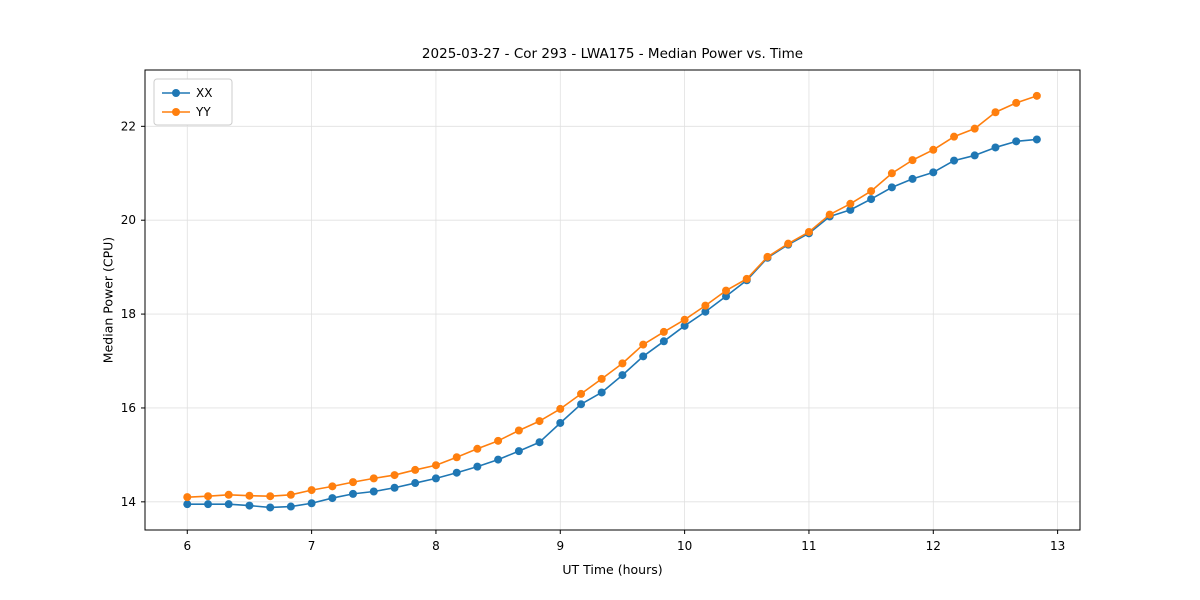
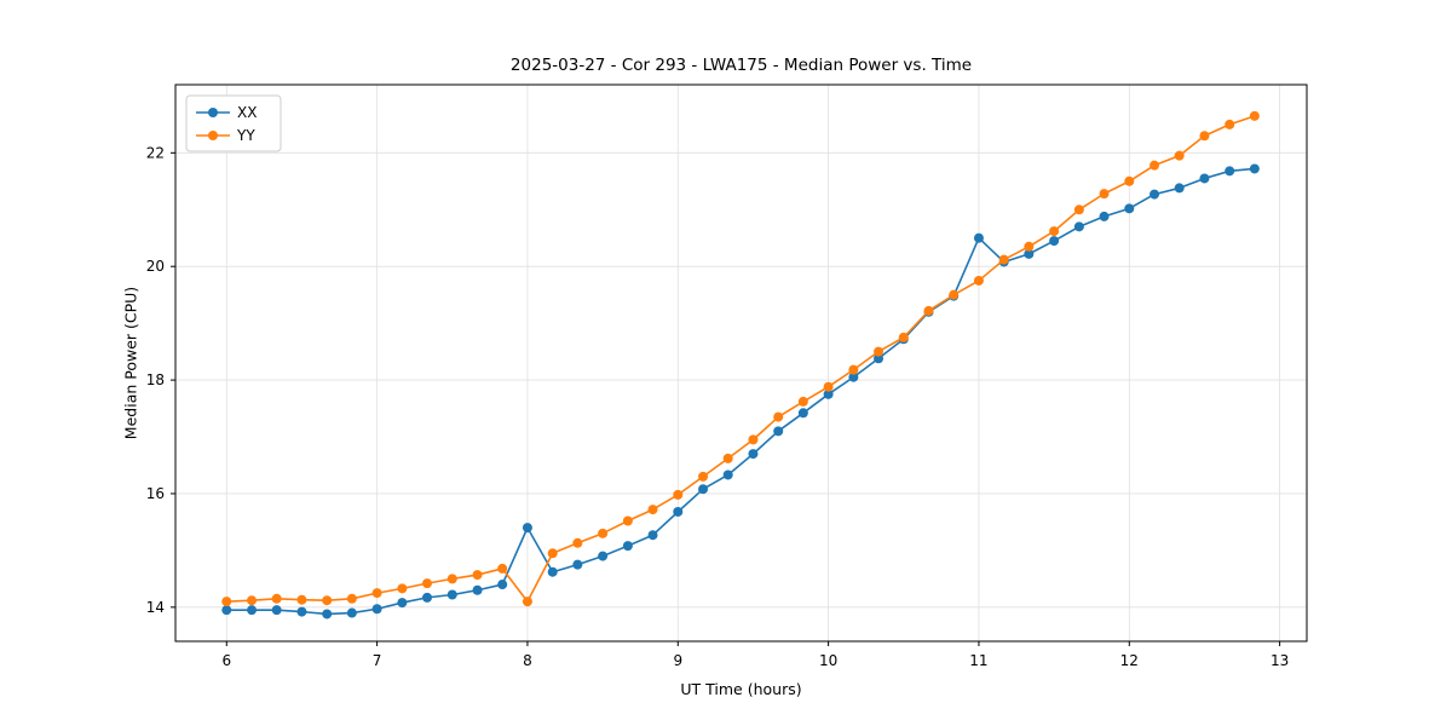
XX/8: 14.5 -> 15.4
YY/8: 14.8 -> 14.1
XX/11: 19.7 -> 20.5
